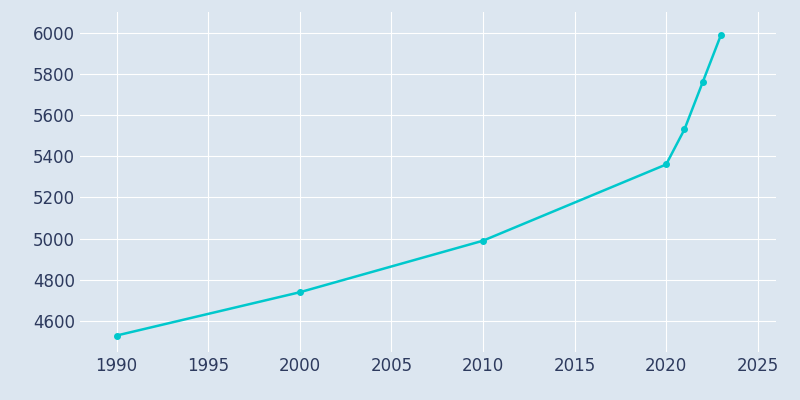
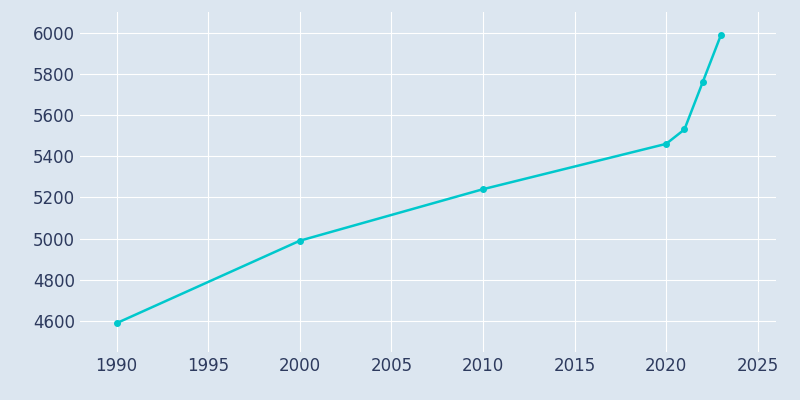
1990: 4530 -> 4590
2000: 4740 -> 4990
2010: 4990 -> 5240
2020: 5360 -> 5460
